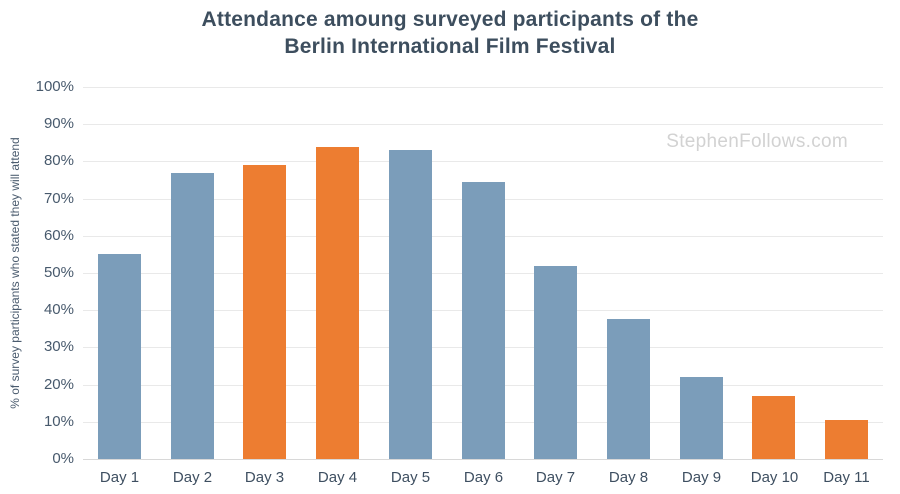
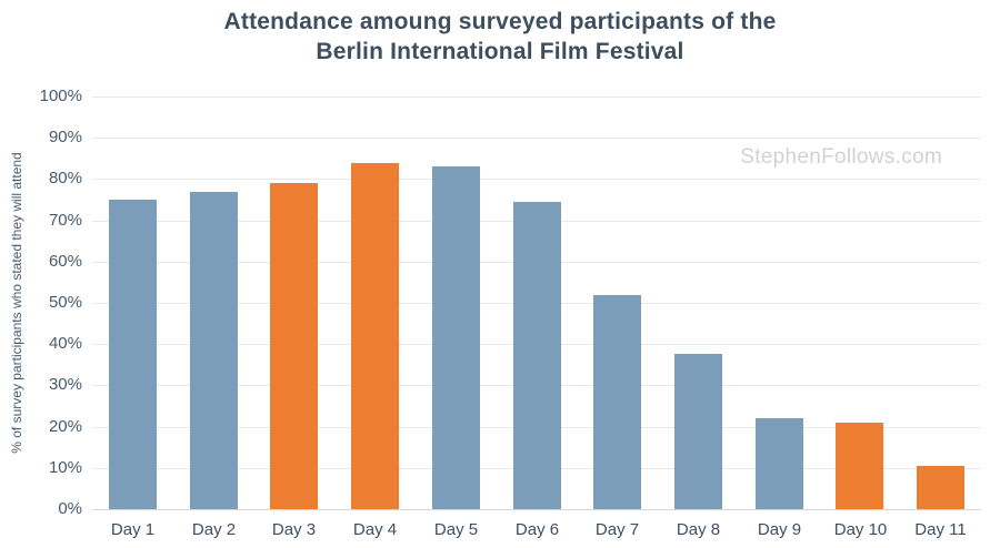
Day 1: 55% -> 75%
Day 10: 17% -> 21%
